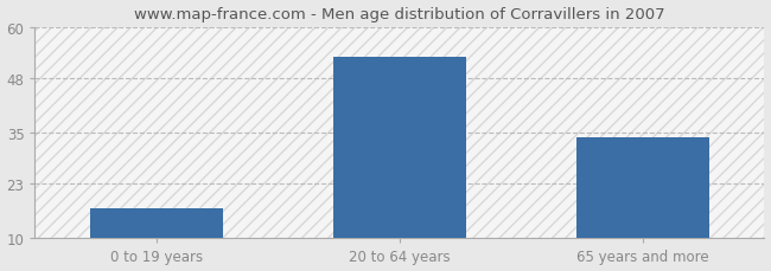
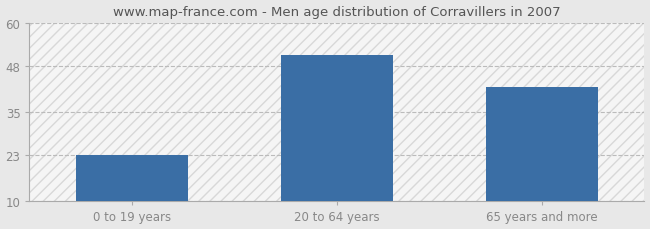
0 to 19 years: 17 -> 23
20 to 64 years: 53 -> 51
65 years and more: 34 -> 42
